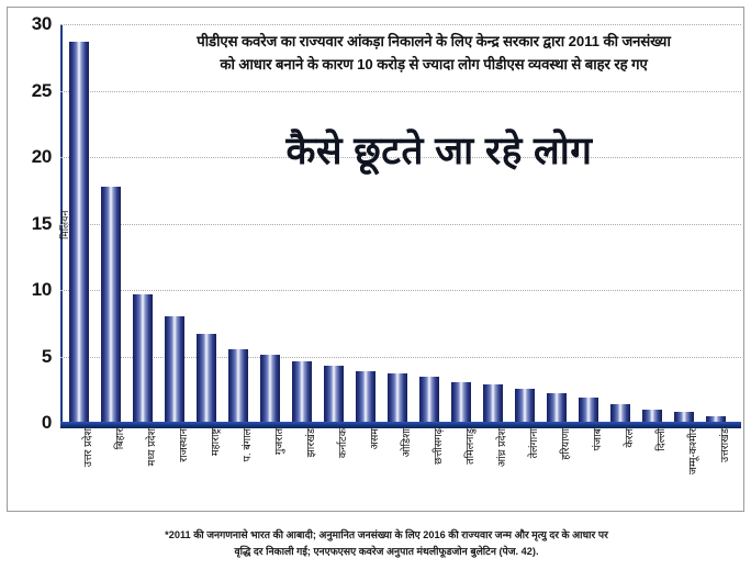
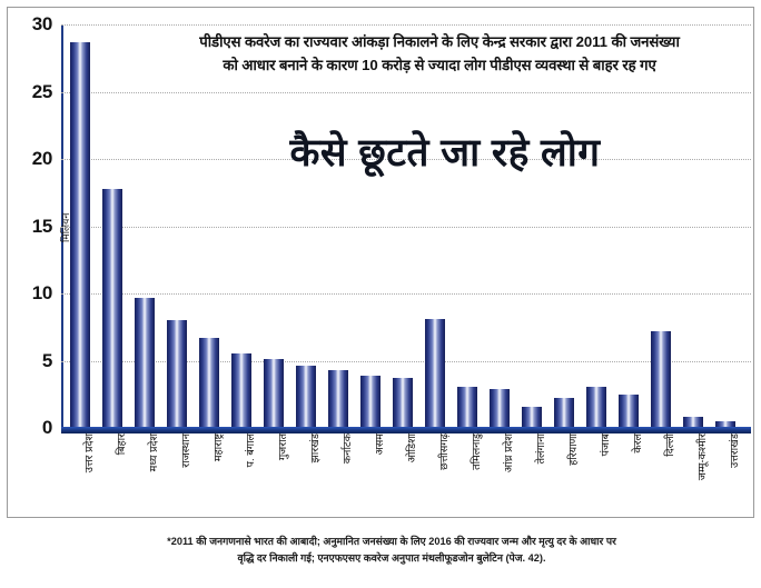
छत्तीसगढ़: 3.5 -> 8.1
तेलंगाना: 2.6 -> 1.6
पंजाब: 1.9 -> 3.1
केरल: 1.4 -> 2.5
दिल्ली: 1.0 -> 7.2
